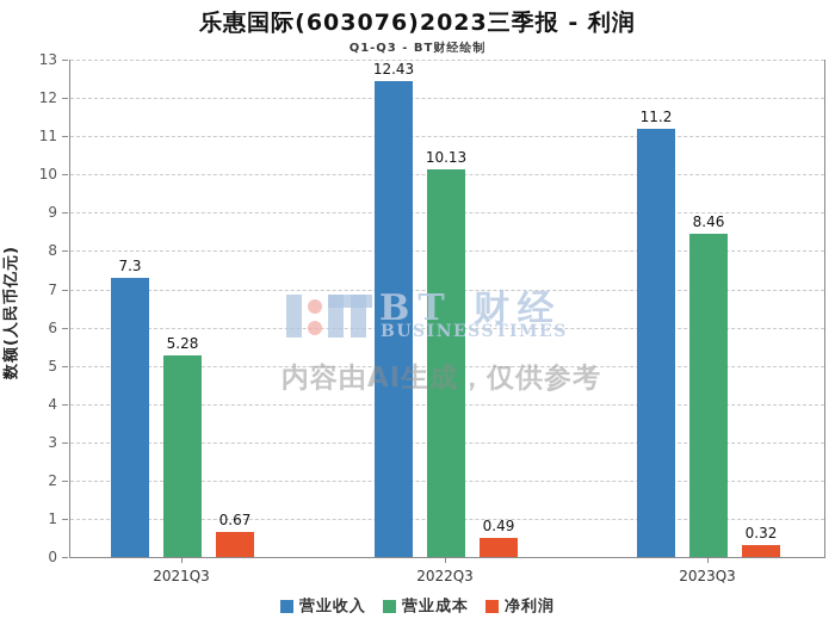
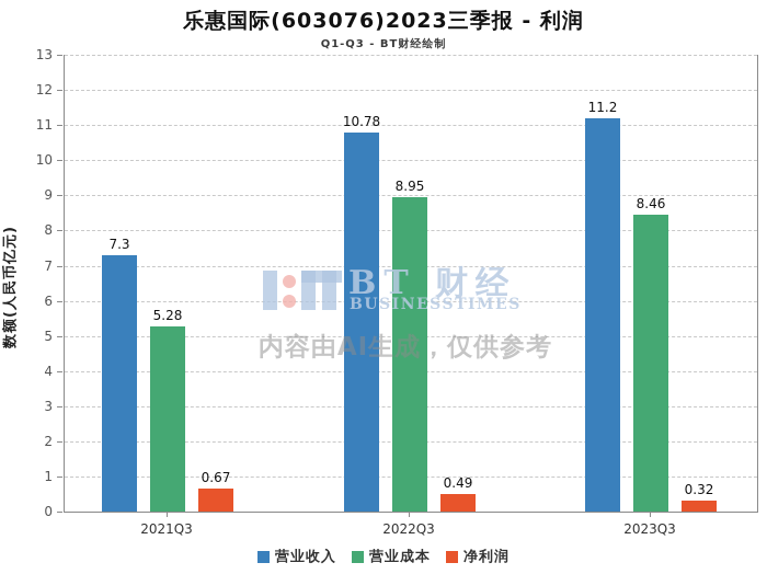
营业收入/2022Q3: 12.43 -> 10.78
营业成本/2022Q3: 10.13 -> 8.95
